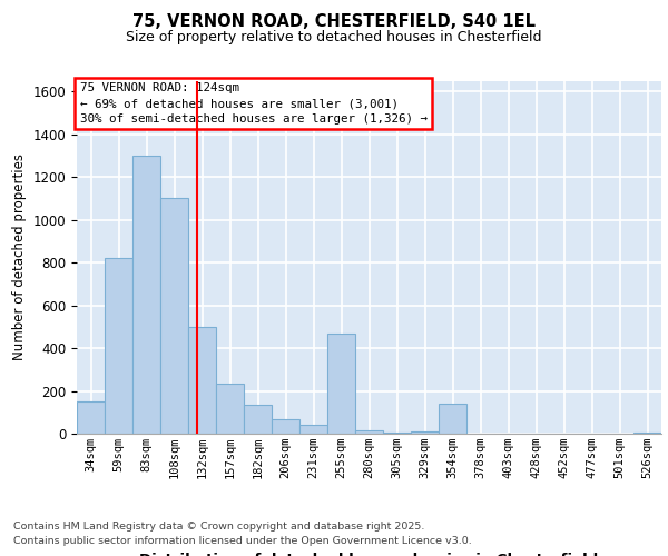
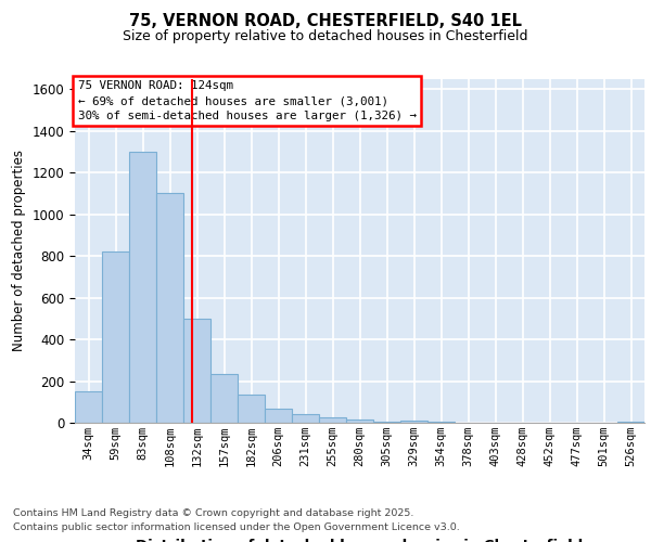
255sqm: 470 -> 20
354sqm: 140 -> 0
